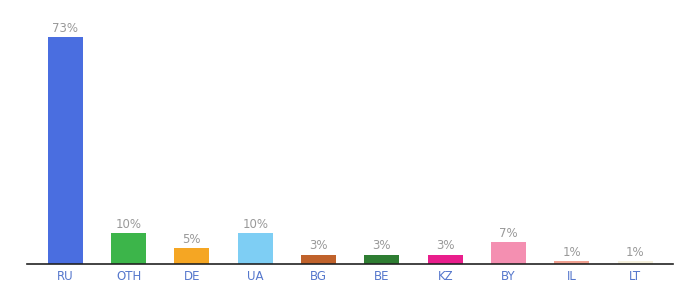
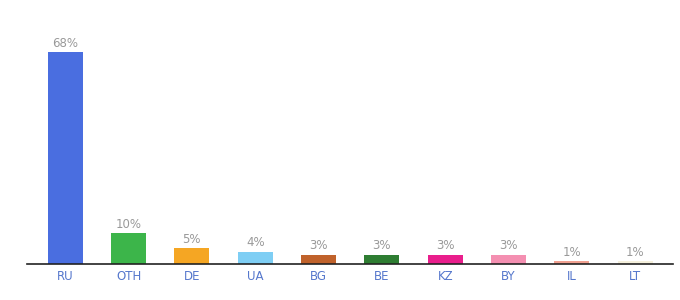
RU: 73% -> 68%
UA: 10% -> 4%
BY: 7% -> 3%
